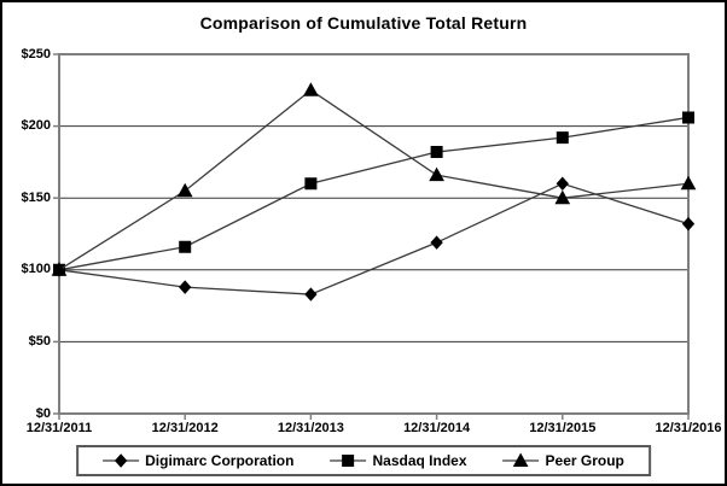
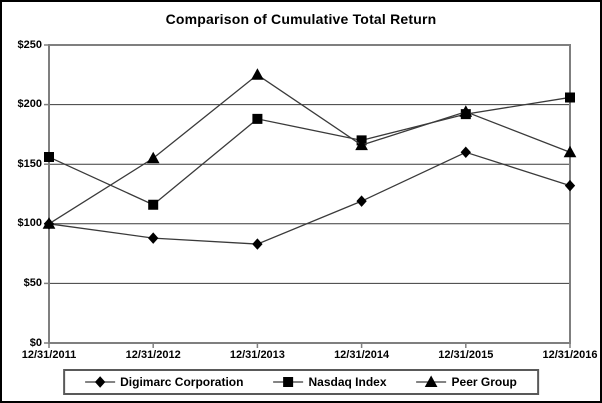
Nasdaq Index/12/31/2011: $100 -> $156
Nasdaq Index/12/31/2013: $160 -> $188
Nasdaq Index/12/31/2014: $182 -> $170
Peer Group/12/31/2015: $150 -> $194
